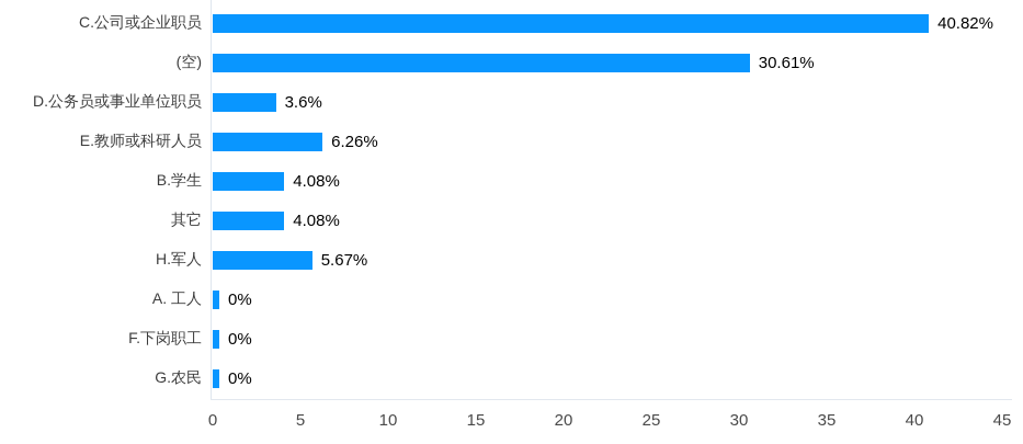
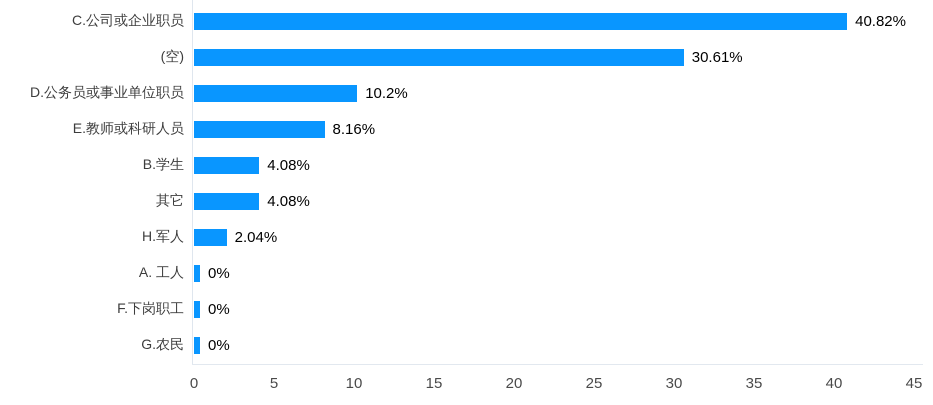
D.公务员或事业单位职员: 3.6% -> 10.2%
E.教师或科研人员: 6.26% -> 8.16%
H.军人: 5.67% -> 2.04%
